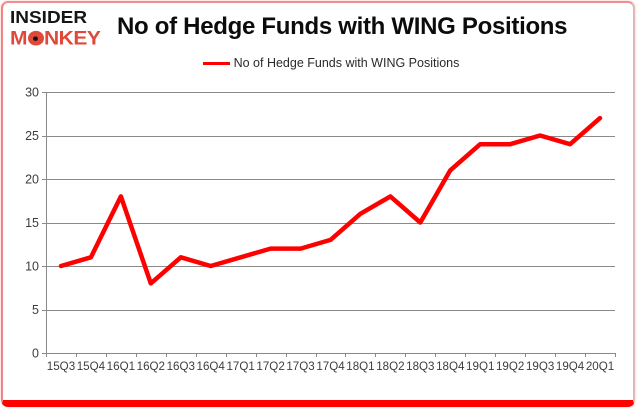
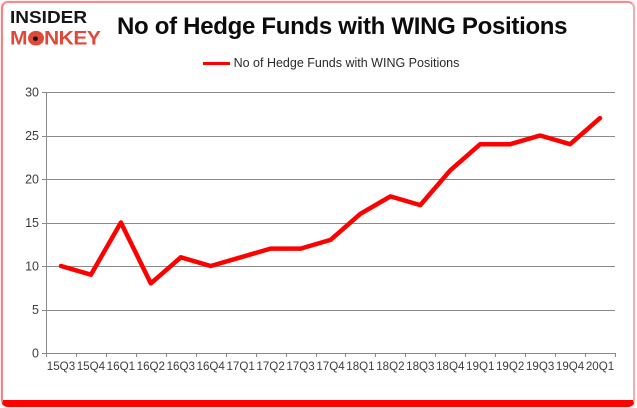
15Q4: 11 -> 9
16Q1: 18 -> 15
18Q3: 15 -> 17
